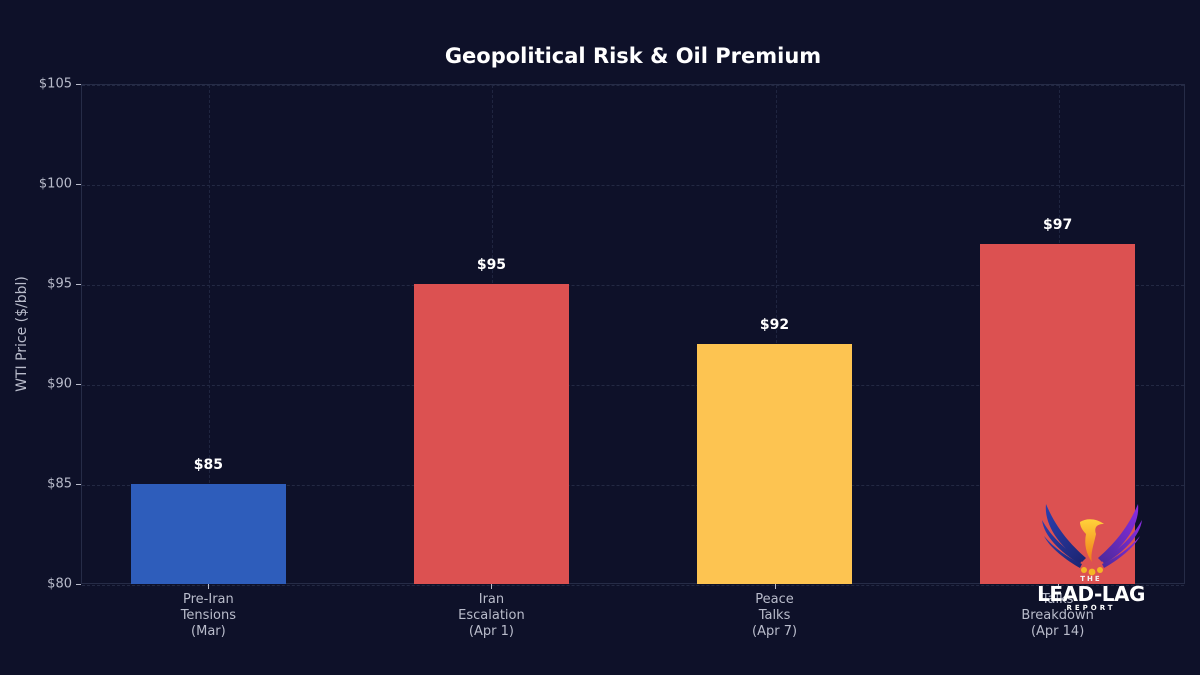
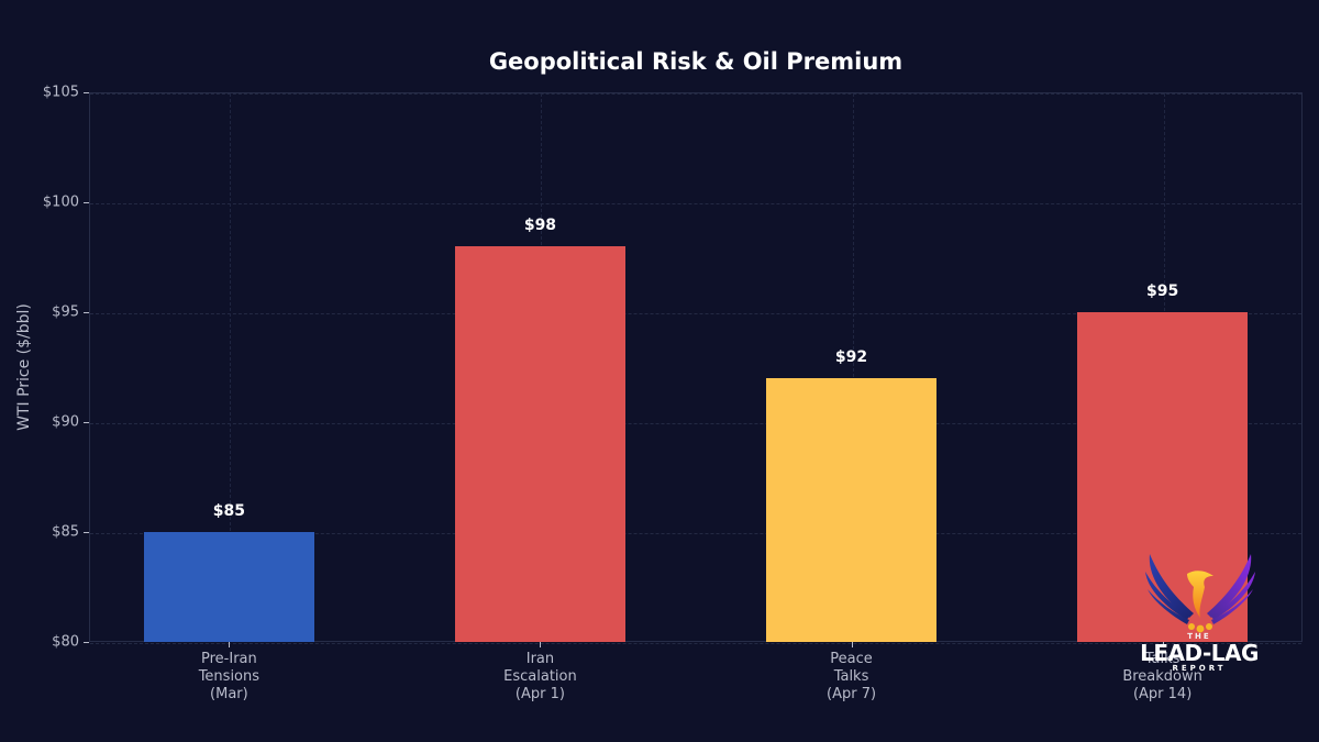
Iran Escalation (Apr 1): $95 -> $98
Talks Breakdown (Apr 14): $97 -> $95
